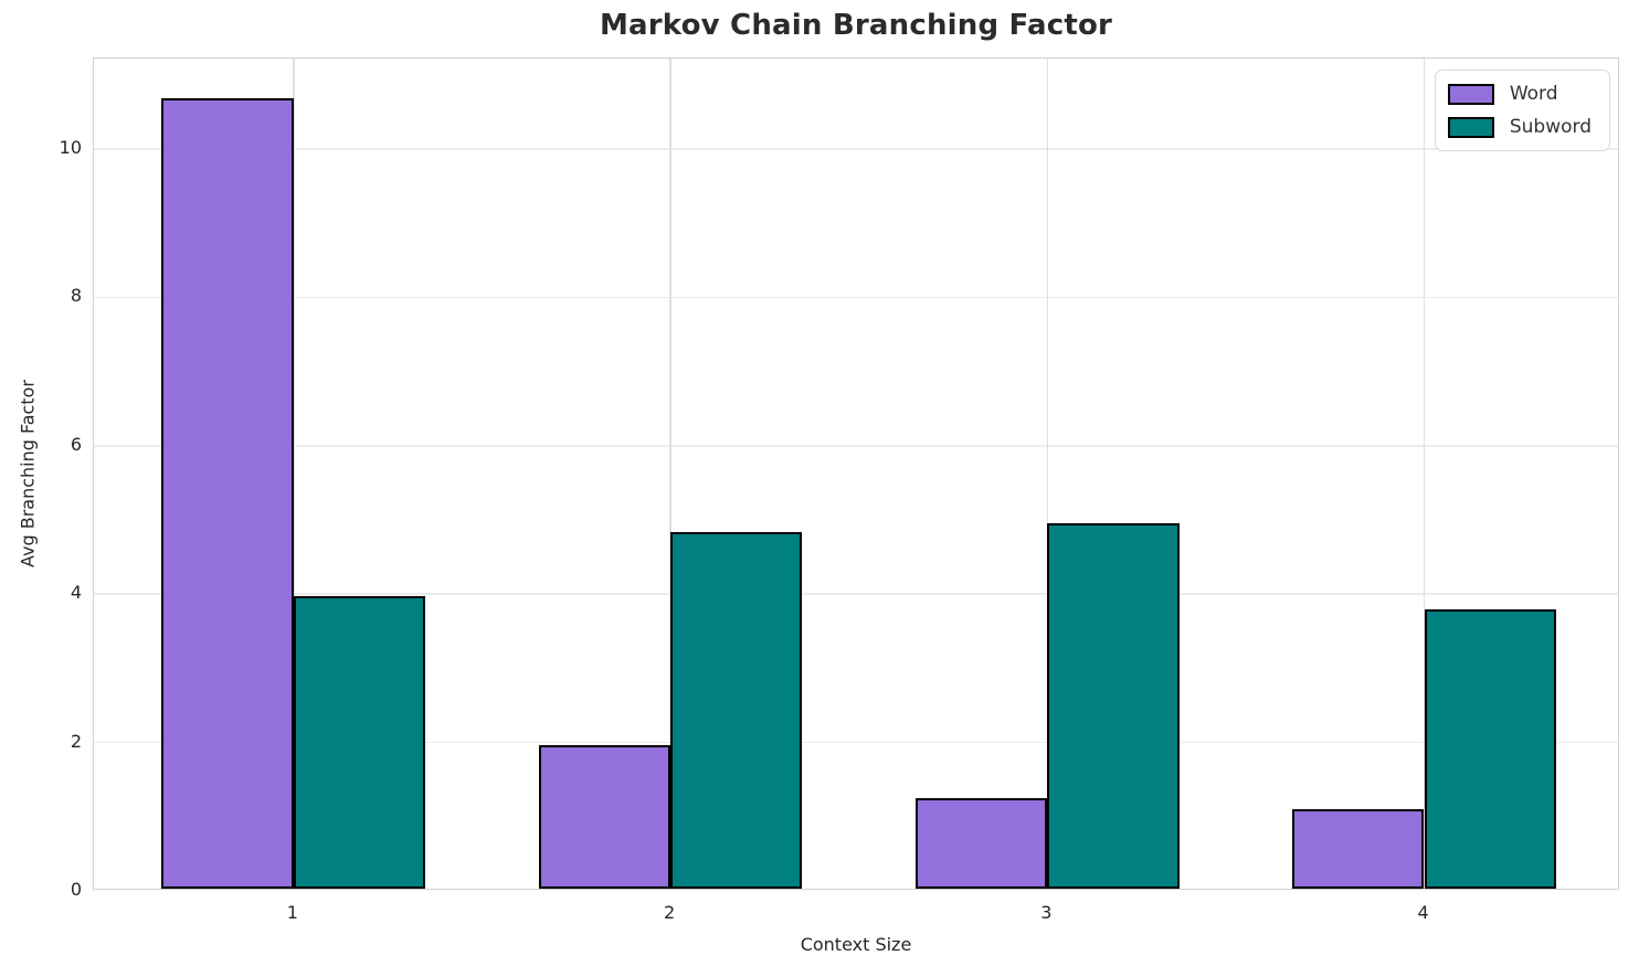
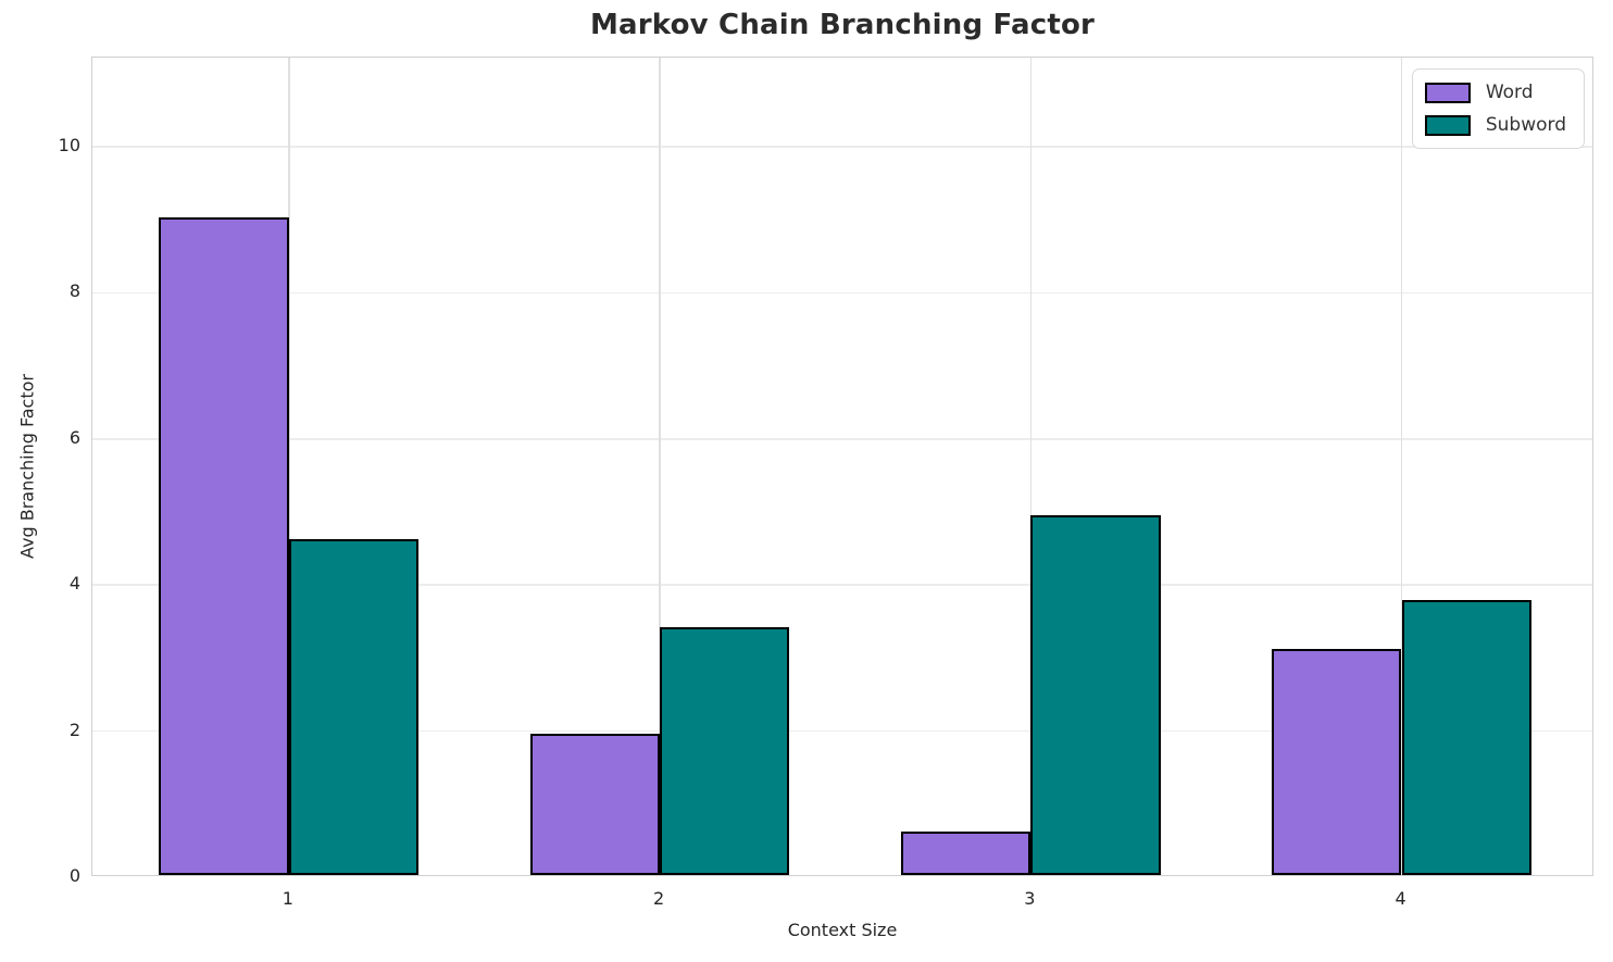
Word/1: 10.7 -> 9.0
Subword/1: 4.0 -> 4.6
Subword/2: 4.8 -> 3.4
Word/3: 1.2 -> 0.6
Word/4: 1.1 -> 3.1
